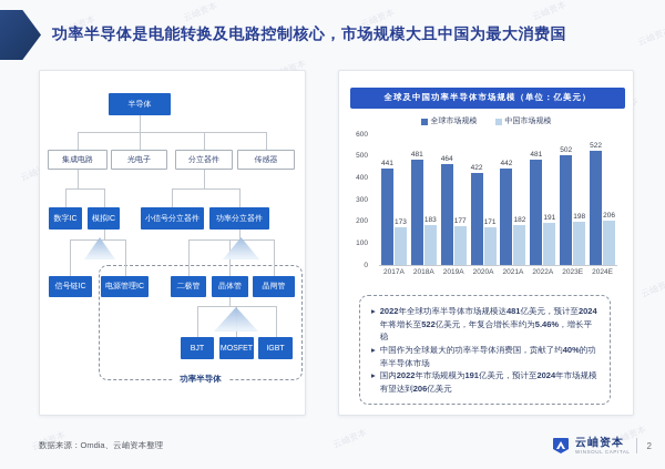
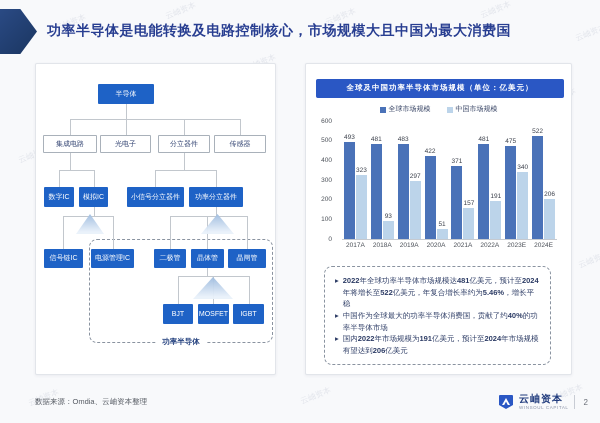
全球市场规模/2017A: 441 -> 493
中国市场规模/2017A: 173 -> 323
中国市场规模/2018A: 183 -> 93
全球市场规模/2019A: 464 -> 483
中国市场规模/2019A: 177 -> 297
中国市场规模/2020A: 171 -> 51
全球市场规模/2021A: 442 -> 371
中国市场规模/2021A: 182 -> 157
全球市场规模/2023E: 502 -> 475
中国市场规模/2023E: 198 -> 340
